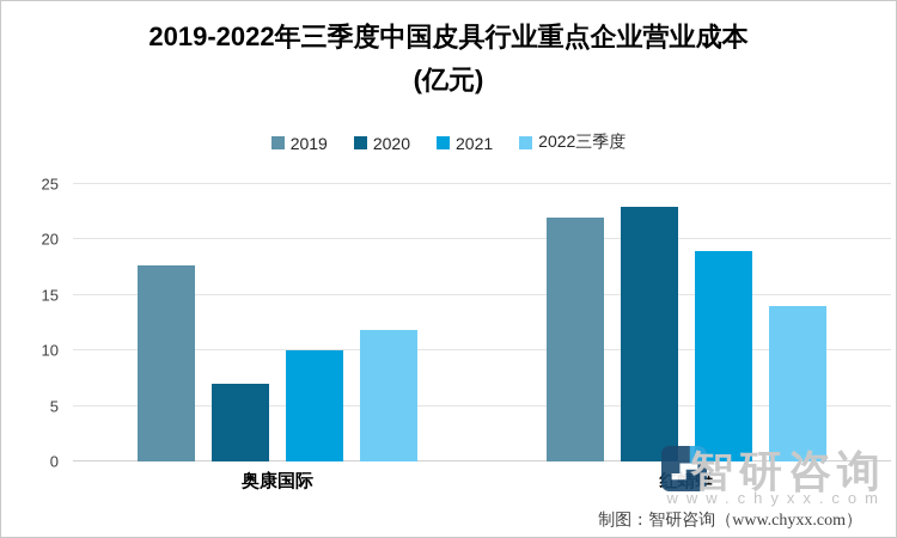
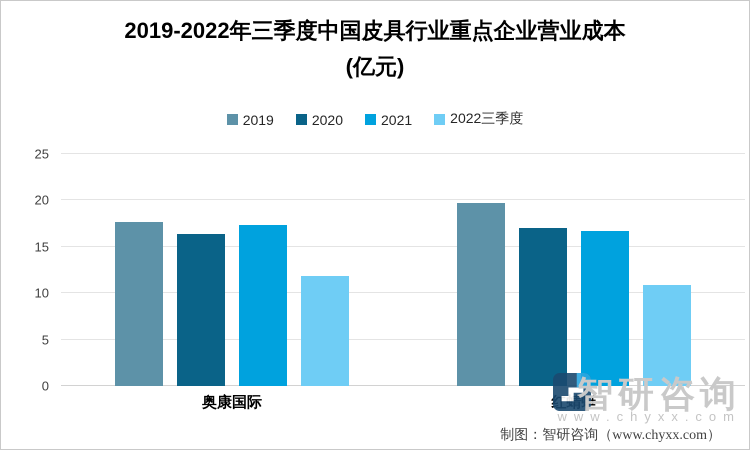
2020/奥康国际: 7 -> 16
2021/奥康国际: 10 -> 17
2019/红蜻蜓: 22 -> 20
2020/红蜻蜓: 23 -> 17
2021/红蜻蜓: 19 -> 17
2022三季度/红蜻蜓: 14 -> 11
